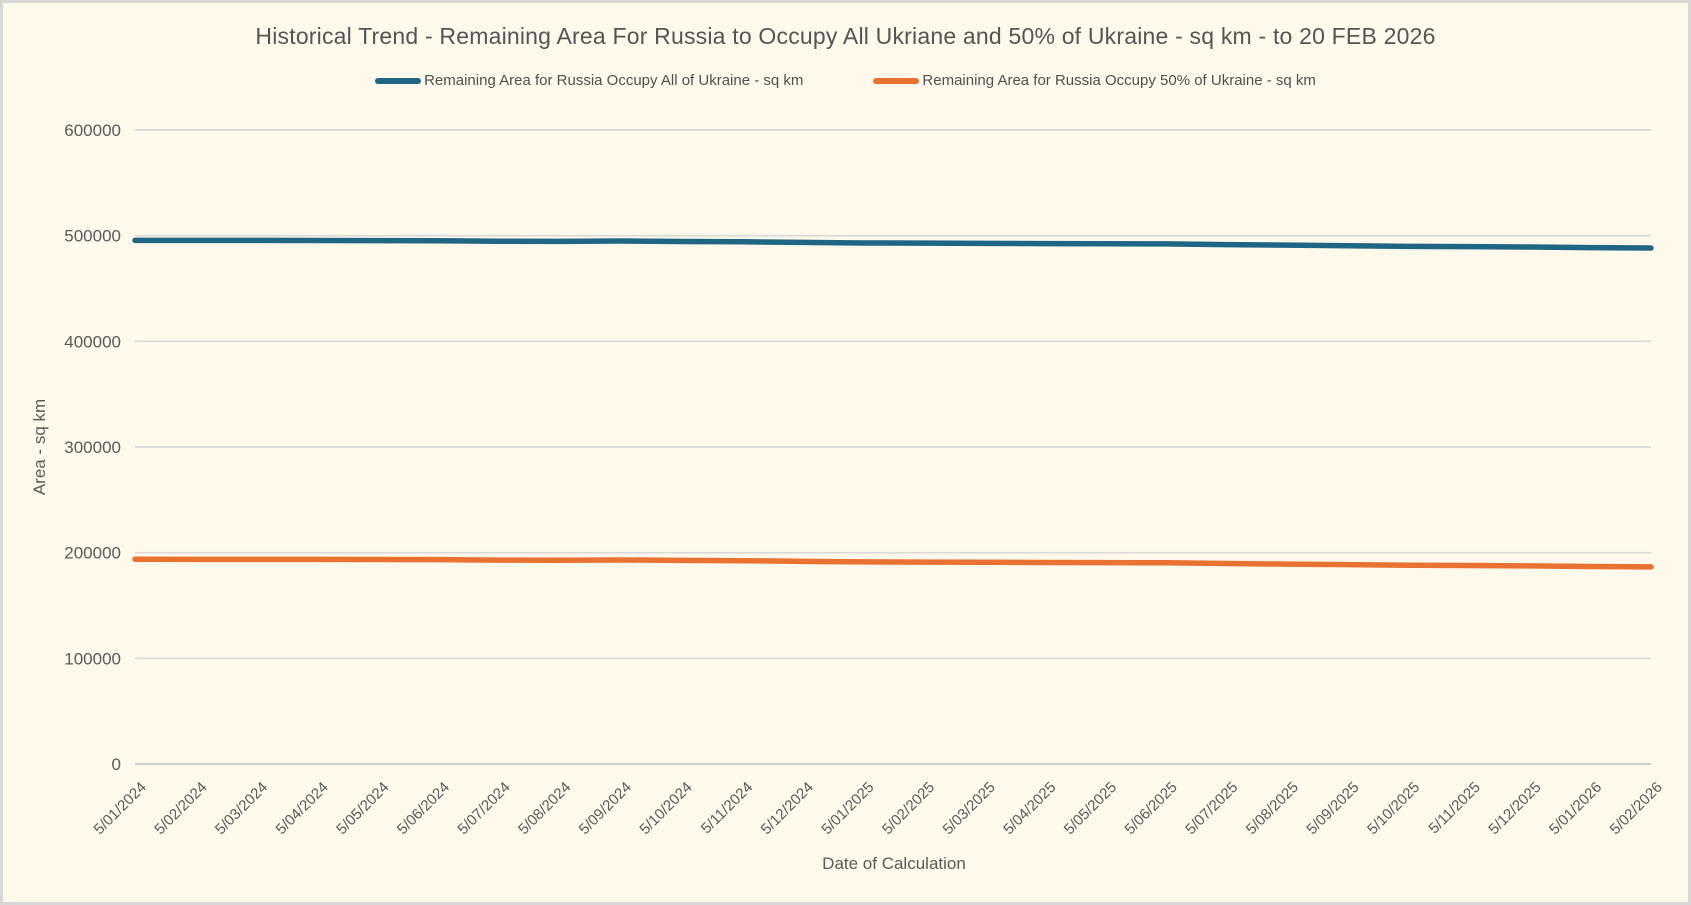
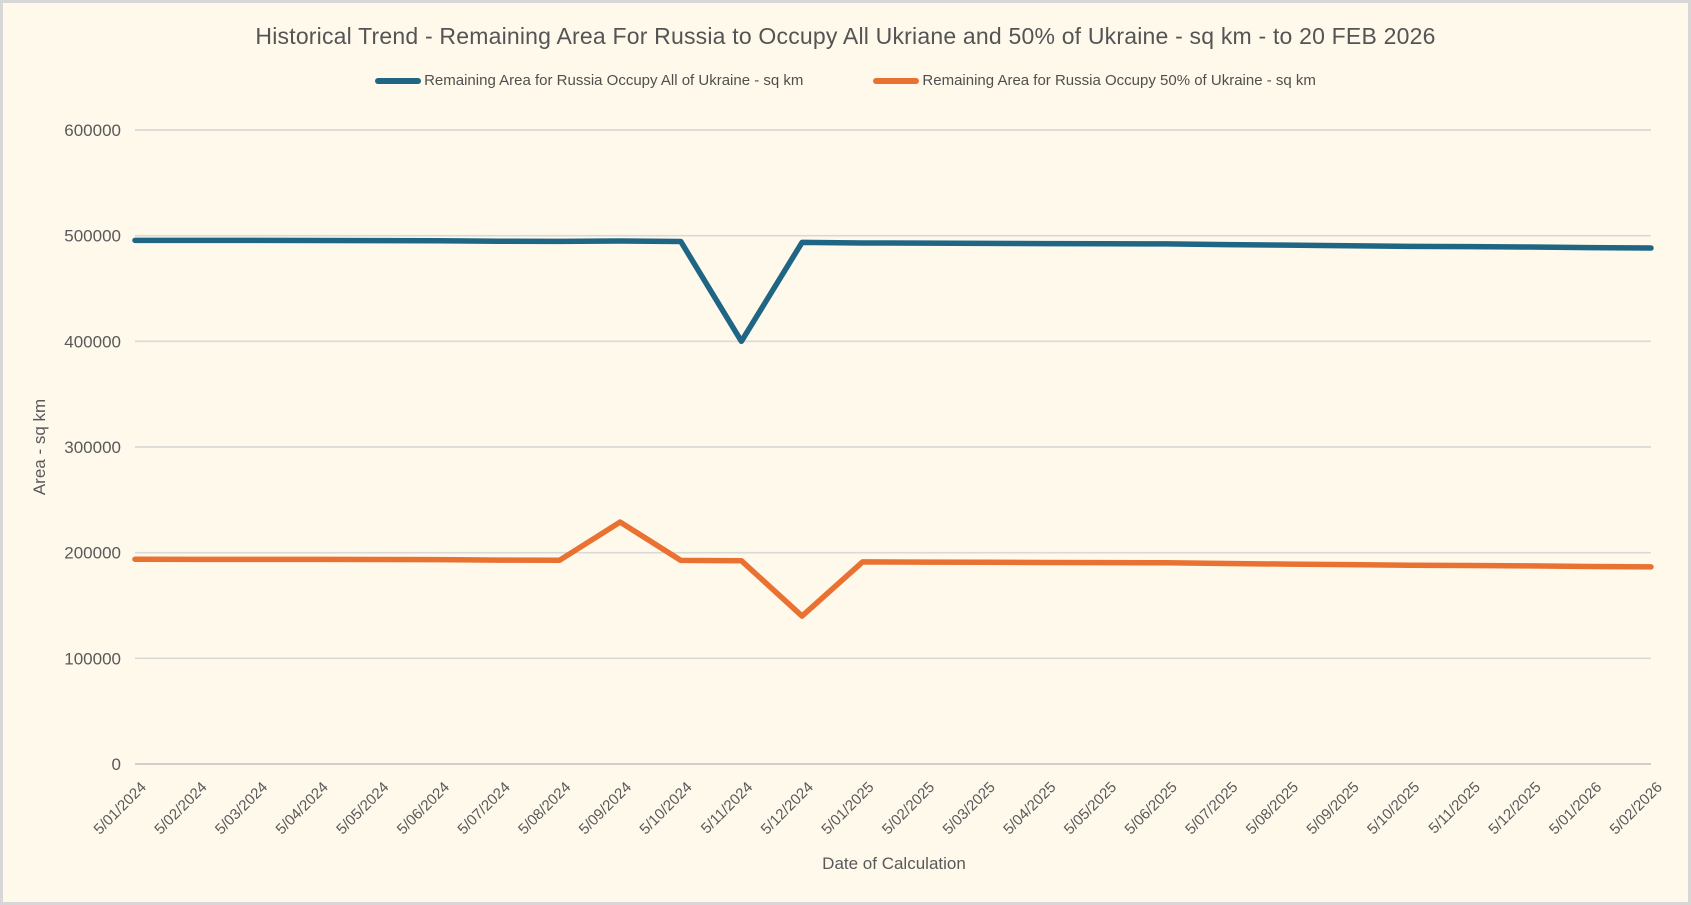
Remaining Area for Russia Occupy 50% of Ukraine - sq km/5/09/2024: 193000 -> 229000
Remaining Area for Russia Occupy All of Ukraine - sq km/5/11/2024: 494000 -> 400000
Remaining Area for Russia Occupy 50% of Ukraine - sq km/5/12/2024: 192000 -> 140000
